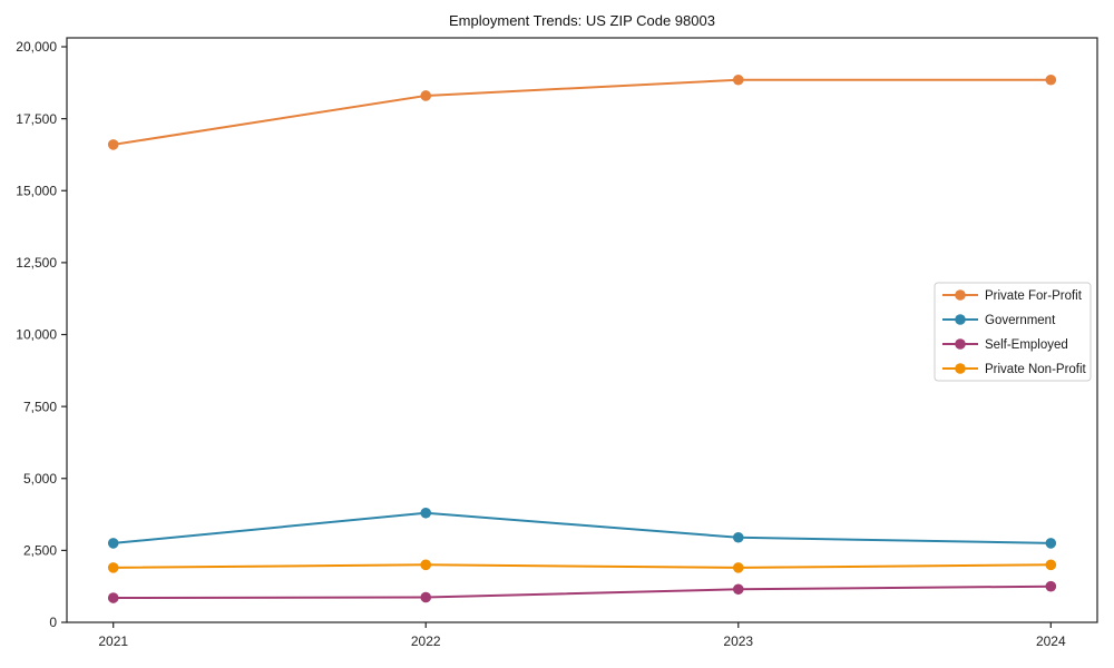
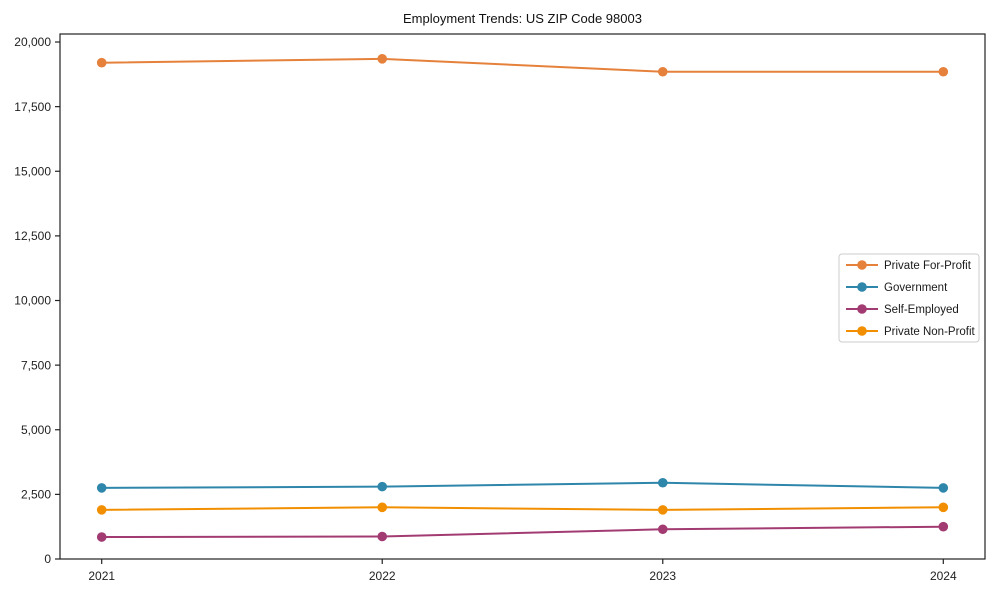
Private For-Profit/2021: 16600 -> 19200
Private For-Profit/2022: 18300 -> 19400
Government/2022: 3800 -> 2800
